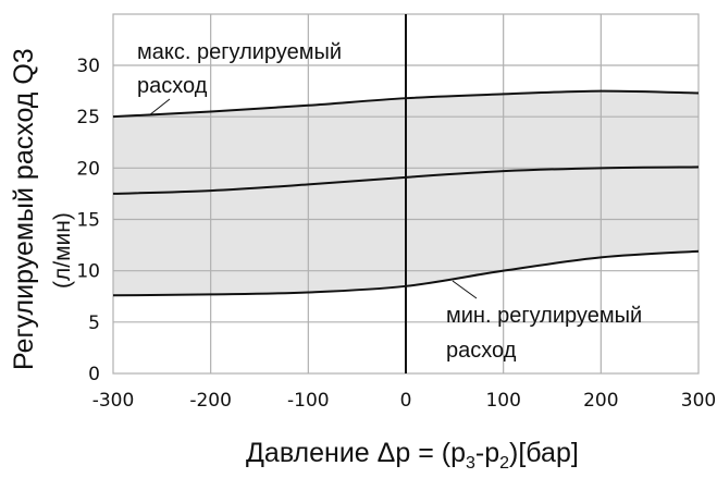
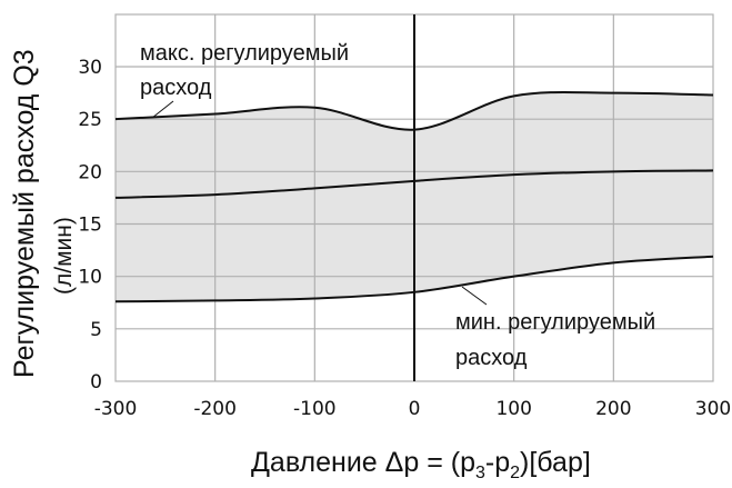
макс. регулируемый расход/0: 27 -> 24
